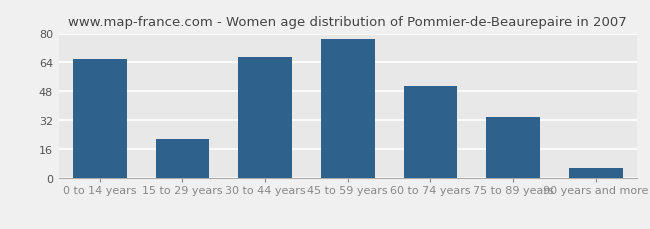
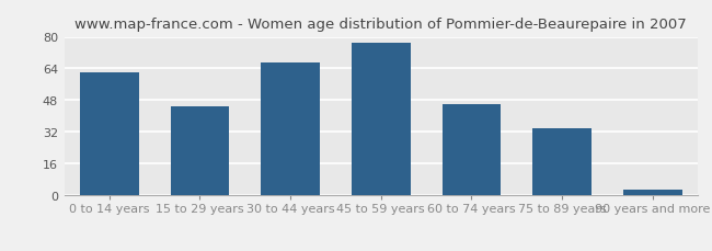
0 to 14 years: 66 -> 62
15 to 29 years: 22 -> 45
60 to 74 years: 51 -> 46
90 years and more: 6 -> 3
